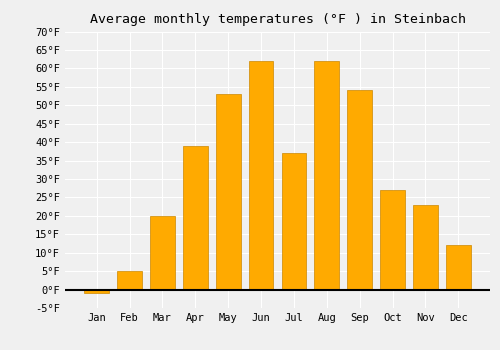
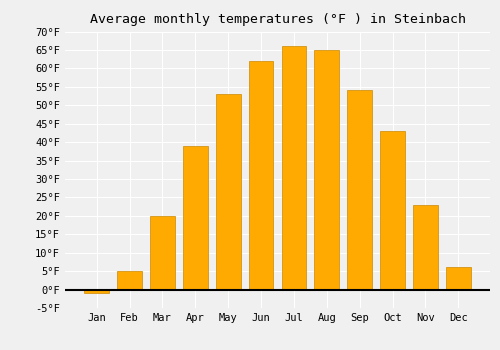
Jul: 37°F -> 66°F
Aug: 62°F -> 65°F
Oct: 27°F -> 43°F
Dec: 12°F -> 6°F
